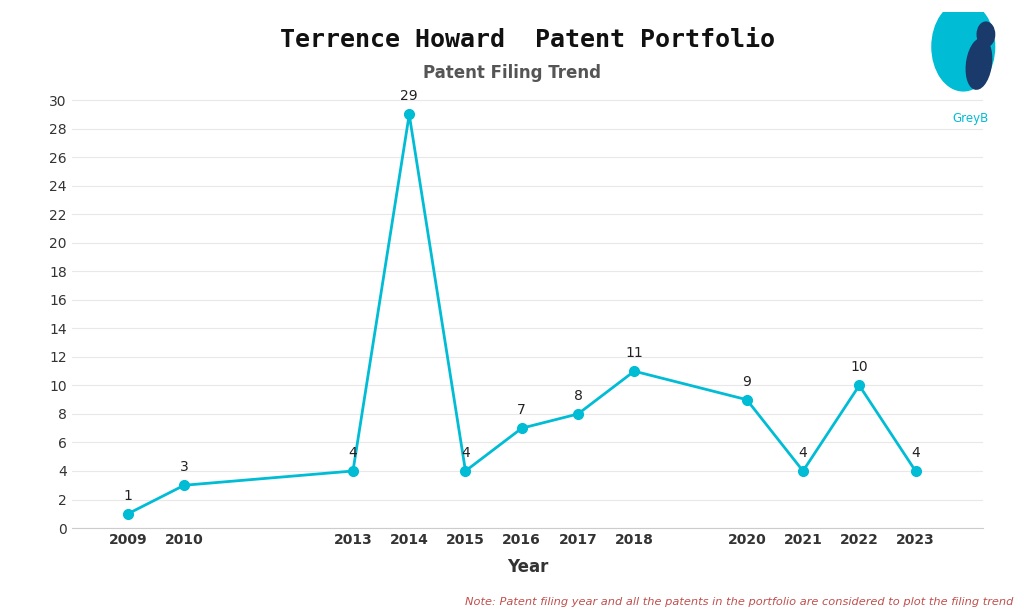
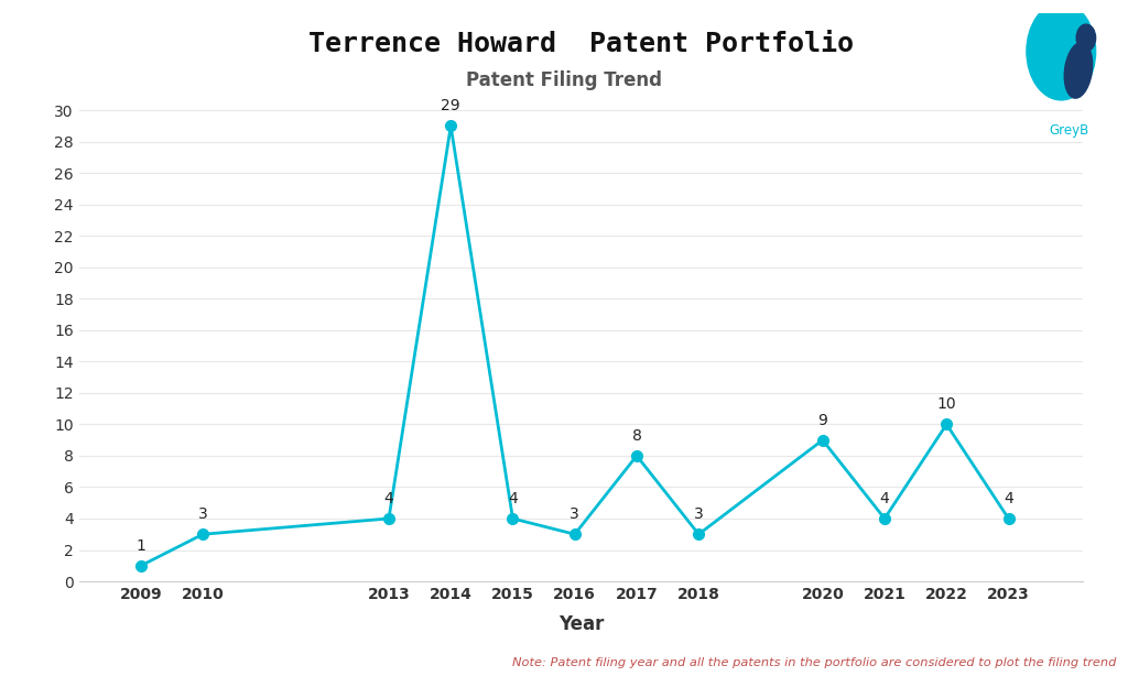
2016: 7 -> 3
2018: 11 -> 3
